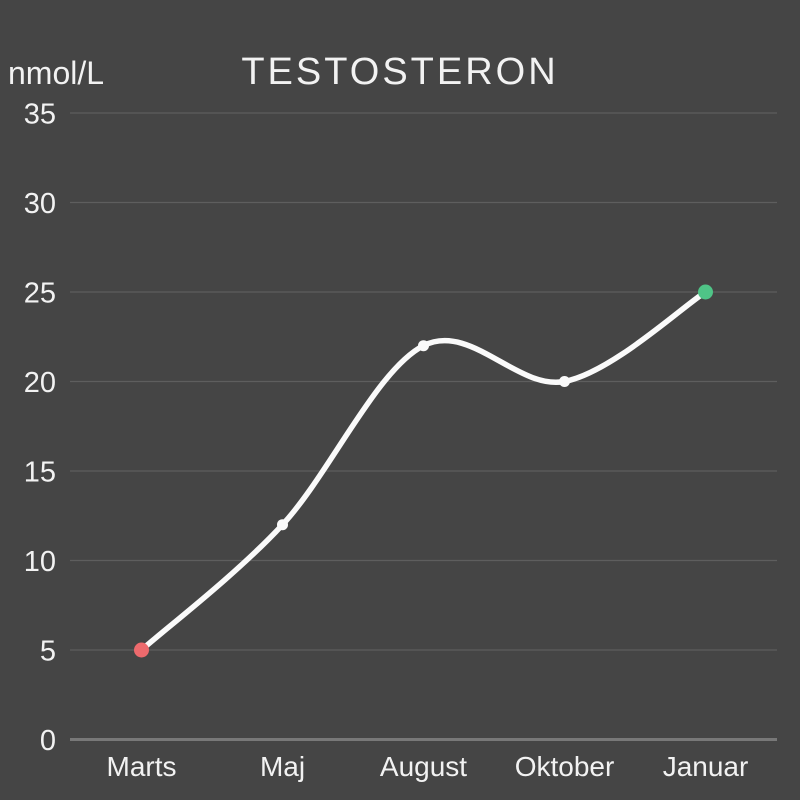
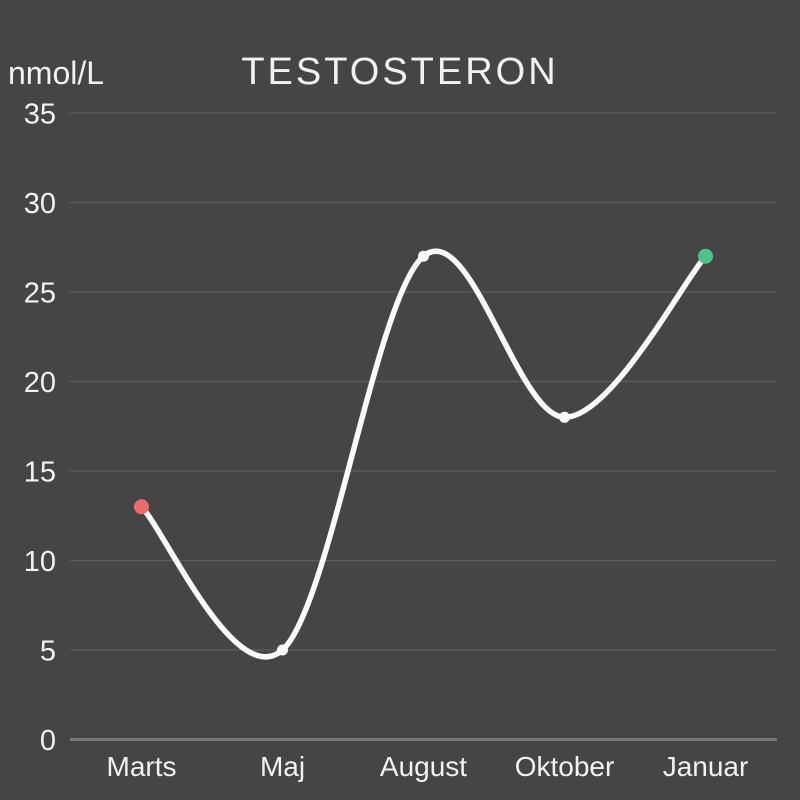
Marts: 5 -> 13
Maj: 12 -> 5
August: 22 -> 27
Oktober: 20 -> 18
Januar: 25 -> 27
